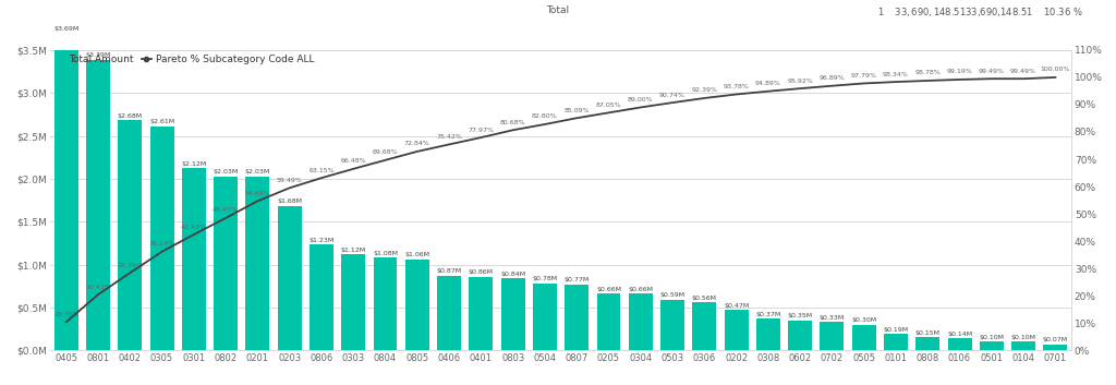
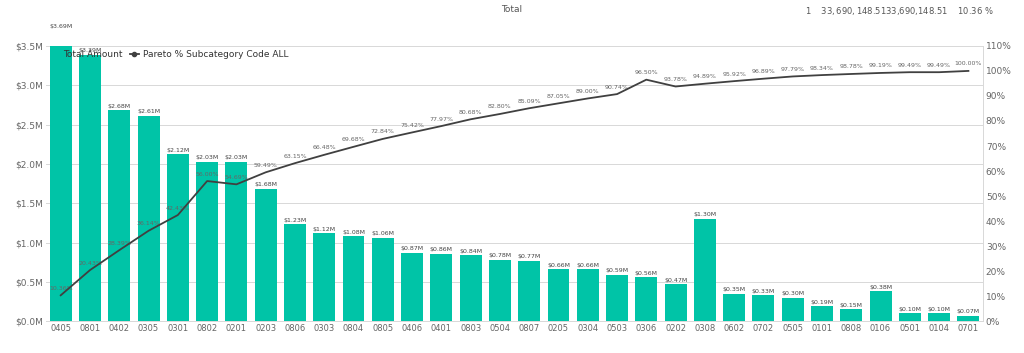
Pareto % Subcategory Code ALL/0802: 48.5% -> 56.0%
Pareto % Subcategory Code ALL/0306: 92.4% -> 96.5%
Total Amount/0308: $0.37M -> $1.30M
Total Amount/0106: $0.14M -> $0.38M
